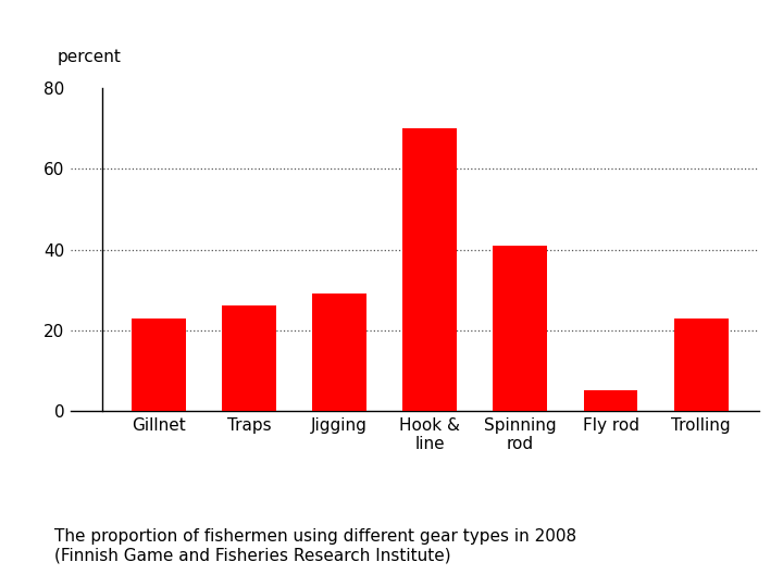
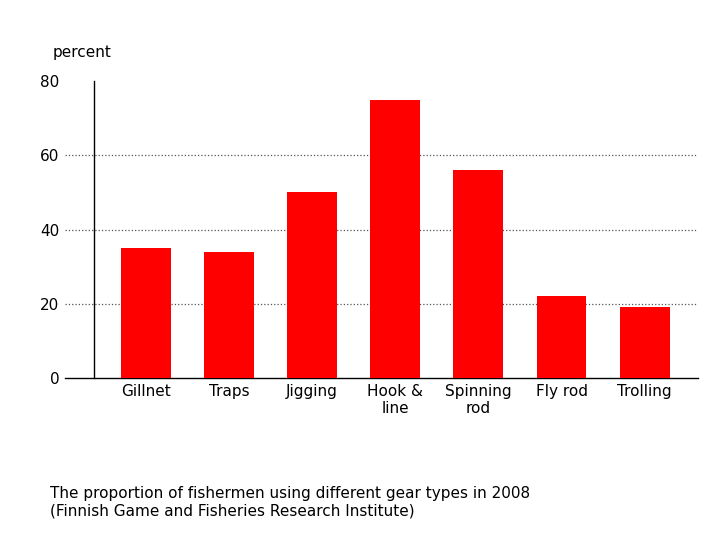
Gillnet: 23 -> 35
Traps: 26 -> 34
Jigging: 29 -> 50
Hook & line: 70 -> 75
Spinning rod: 41 -> 56
Fly rod: 5 -> 22
Trolling: 23 -> 19
